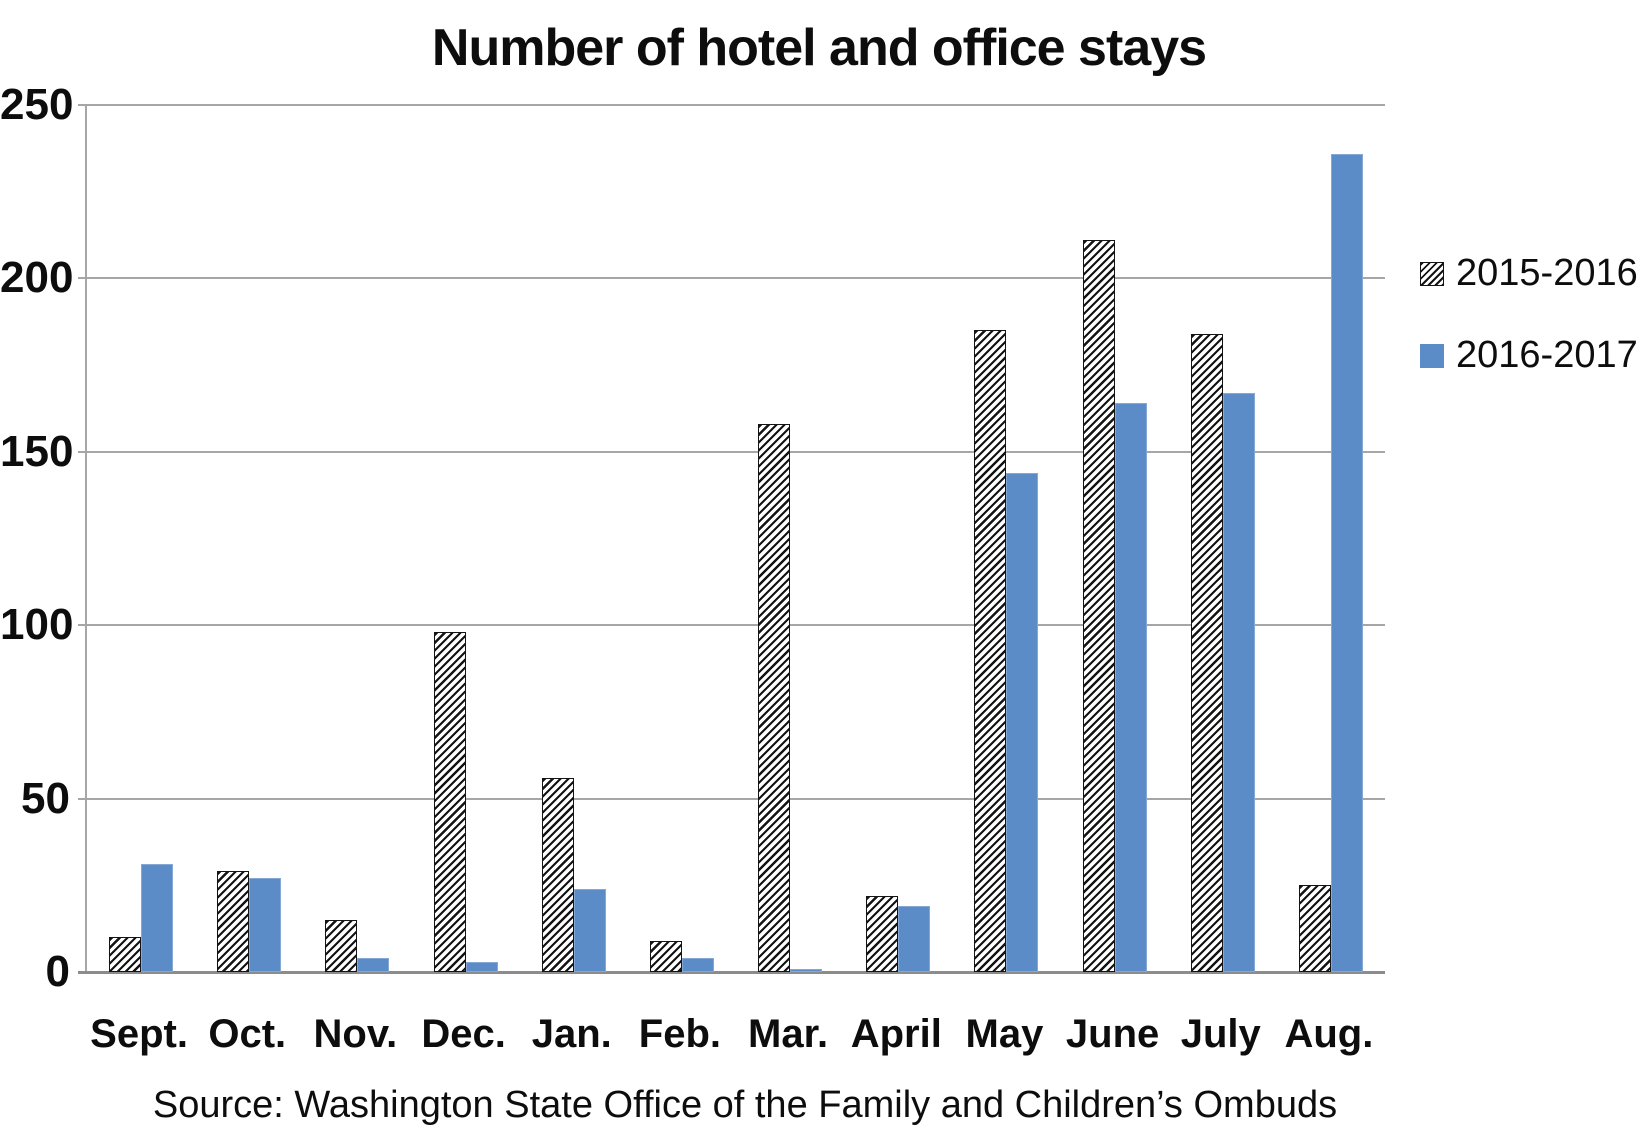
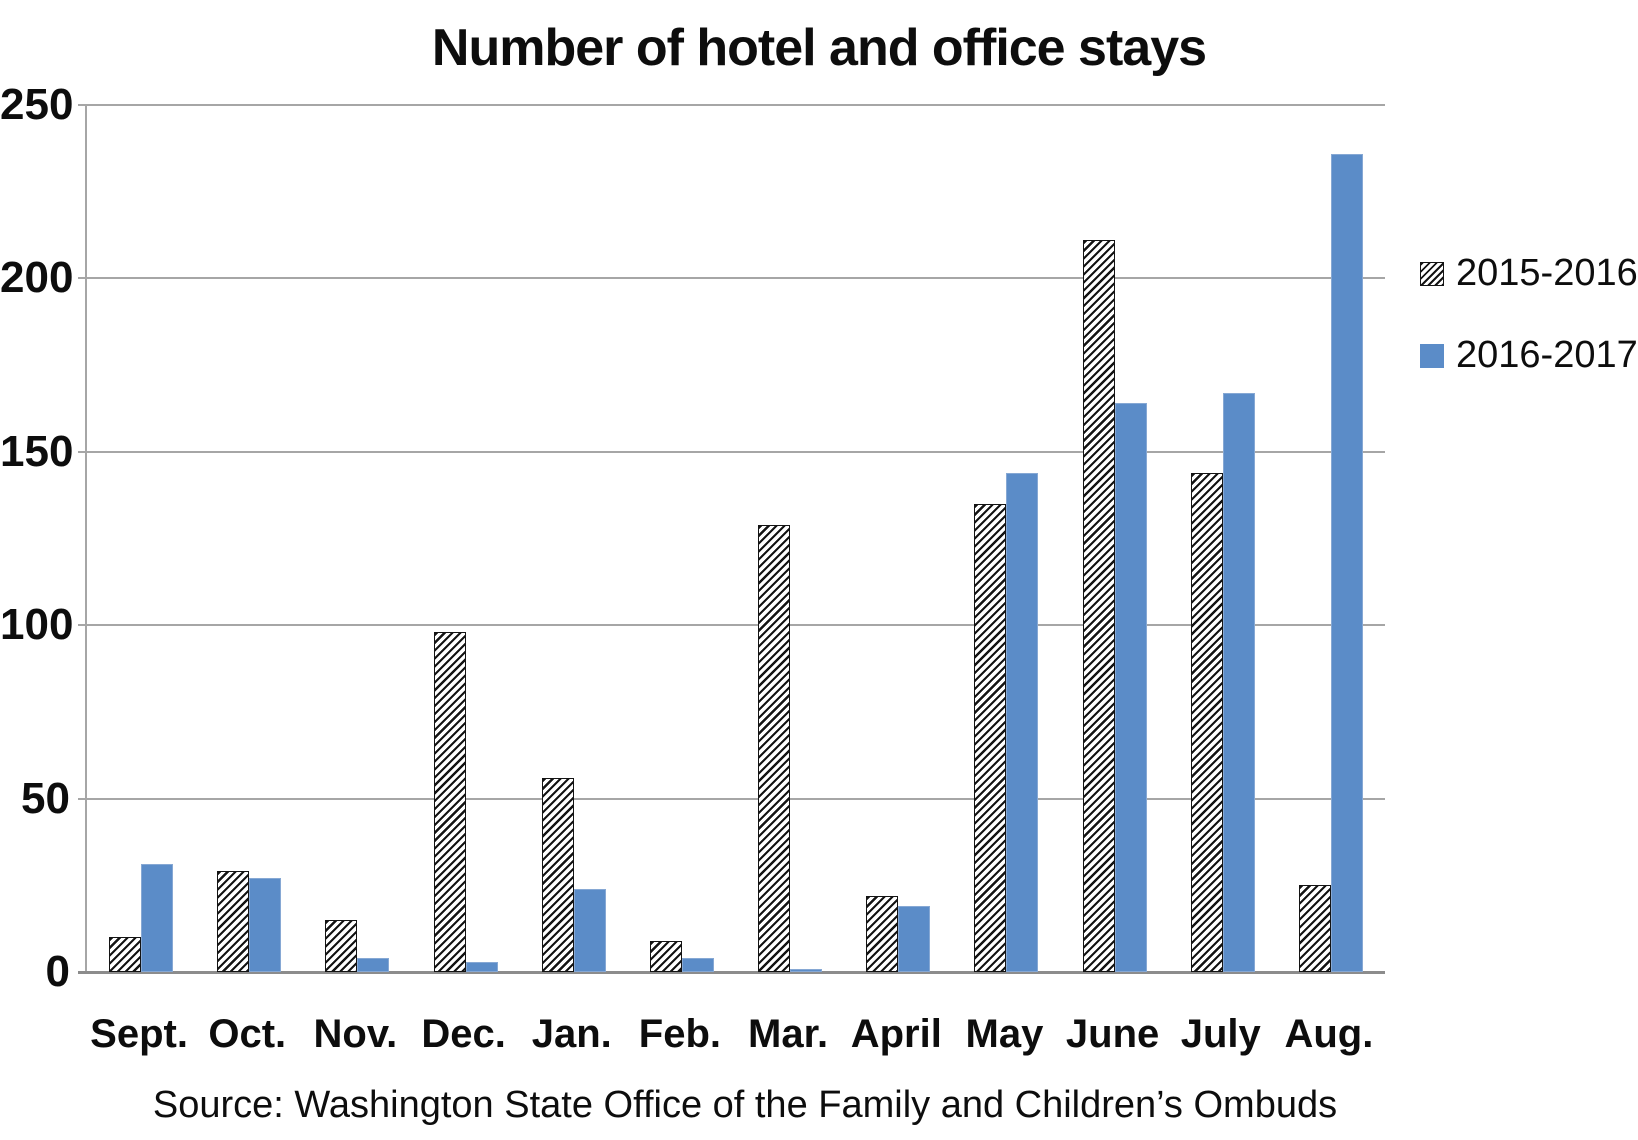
2015-2016/Mar.: 158 -> 129
2015-2016/May: 185 -> 135
2015-2016/July: 184 -> 144
